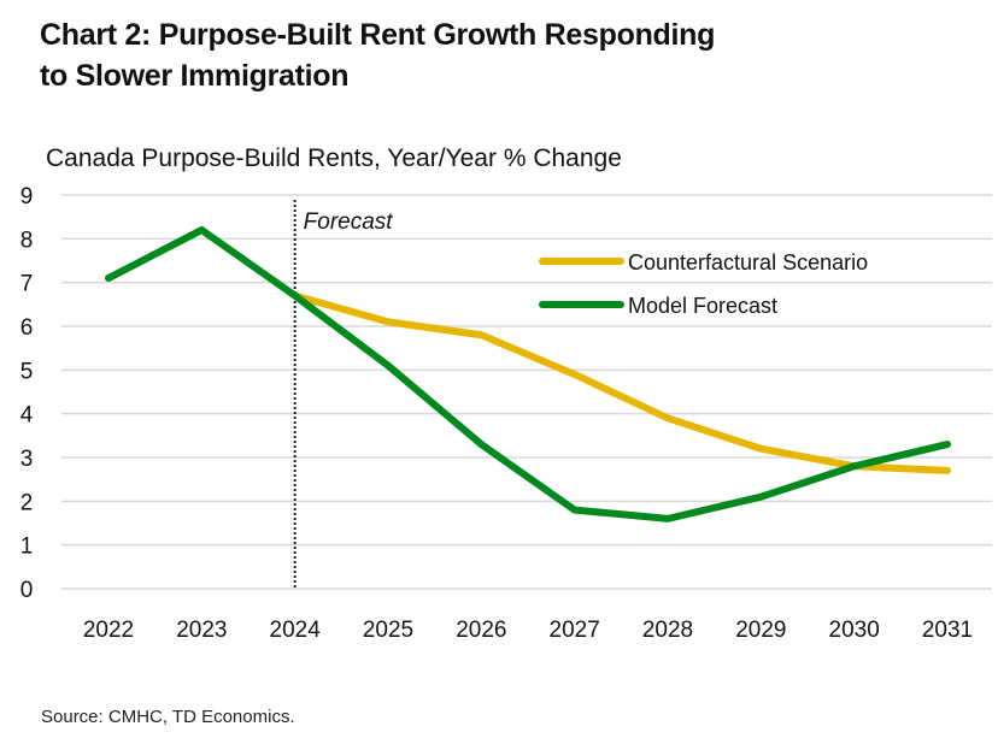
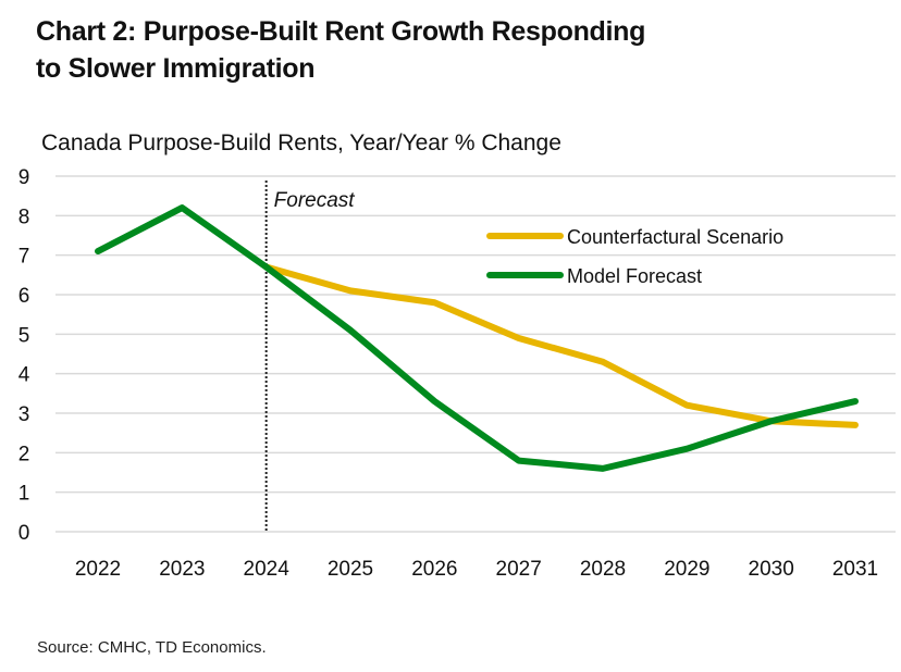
Counterfactural Scenario/2028: 3.9 -> 4.3
